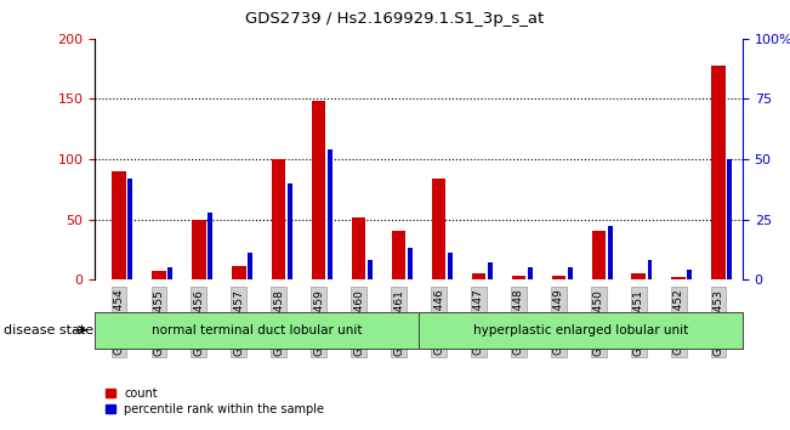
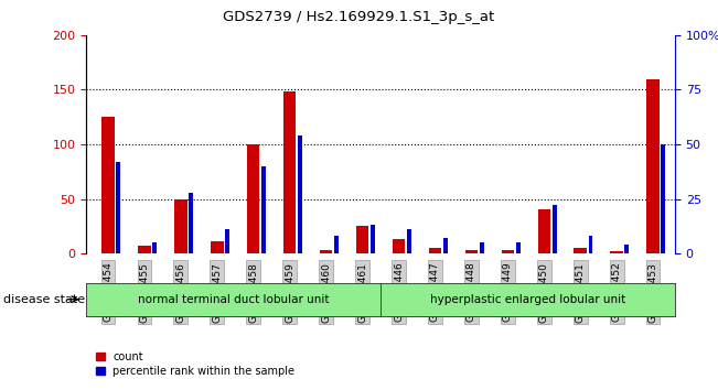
count/GSM177454: 90 -> 125
count/GSM177460: 52 -> 3
count/GSM177461: 40 -> 25
count/GSM177446: 84 -> 13
count/GSM177453: 178 -> 160
